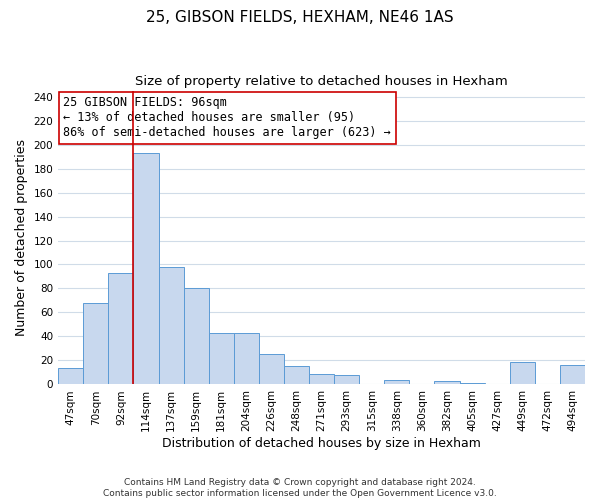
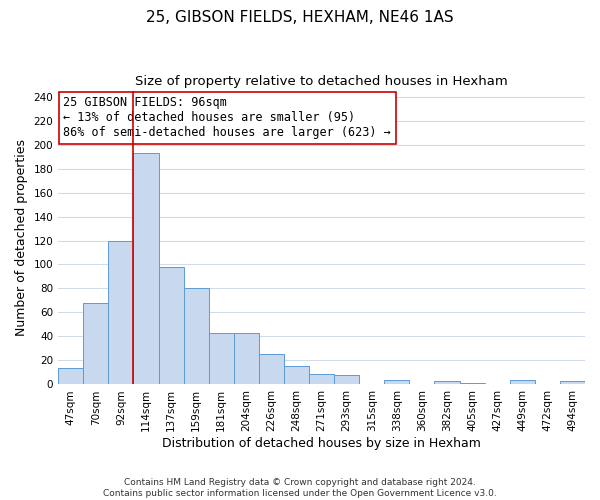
92sqm: 93 -> 120
449sqm: 19 -> 4
494sqm: 16 -> 3
